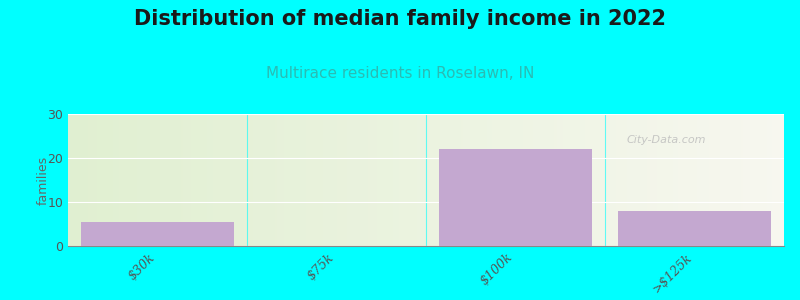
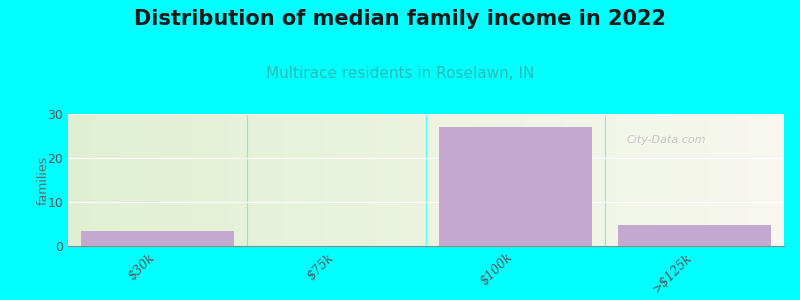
$30k: 5.5 -> 3.5
$100k: 22.0 -> 27.0
>$125k: 8.0 -> 4.7
